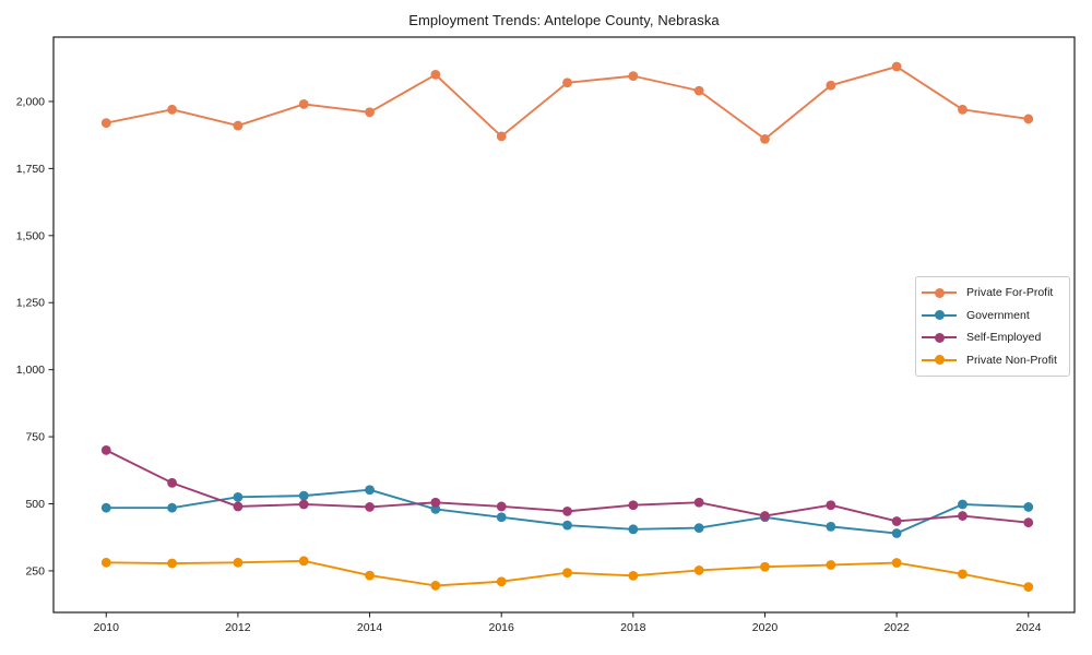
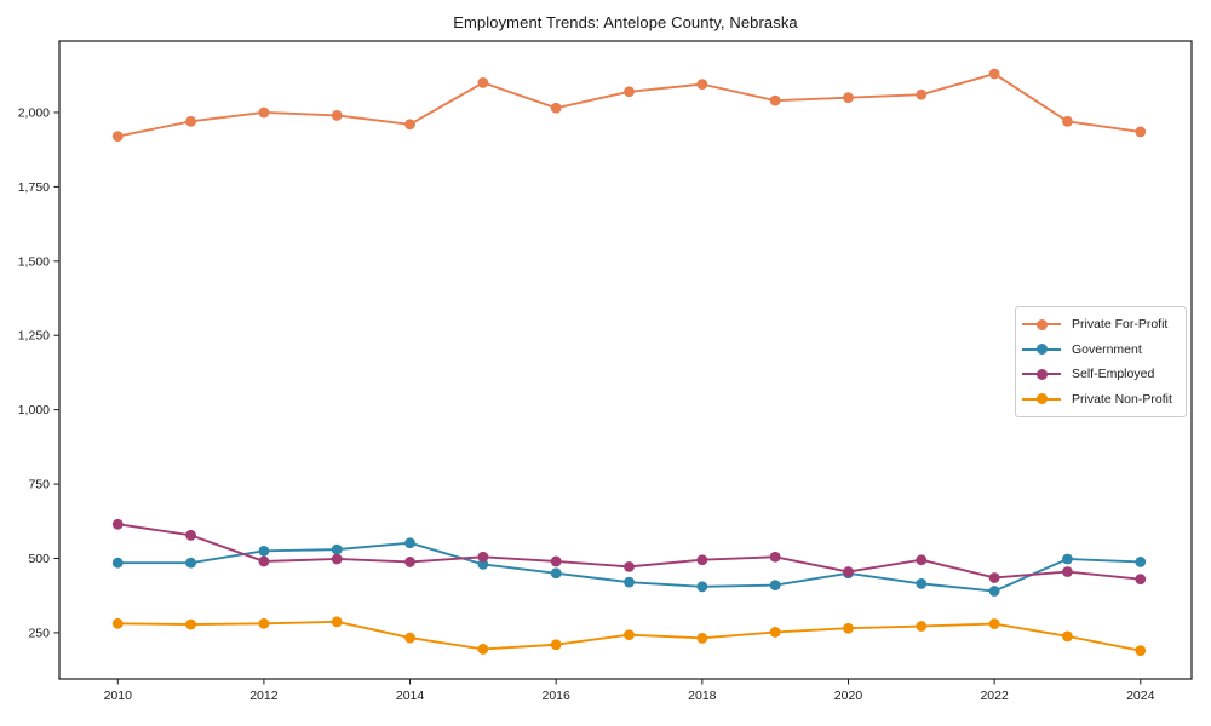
Self-Employed/2010: 700 -> 620
Private For-Profit/2012: 1910 -> 2000
Private For-Profit/2016: 1870 -> 2020
Private For-Profit/2020: 1860 -> 2050
